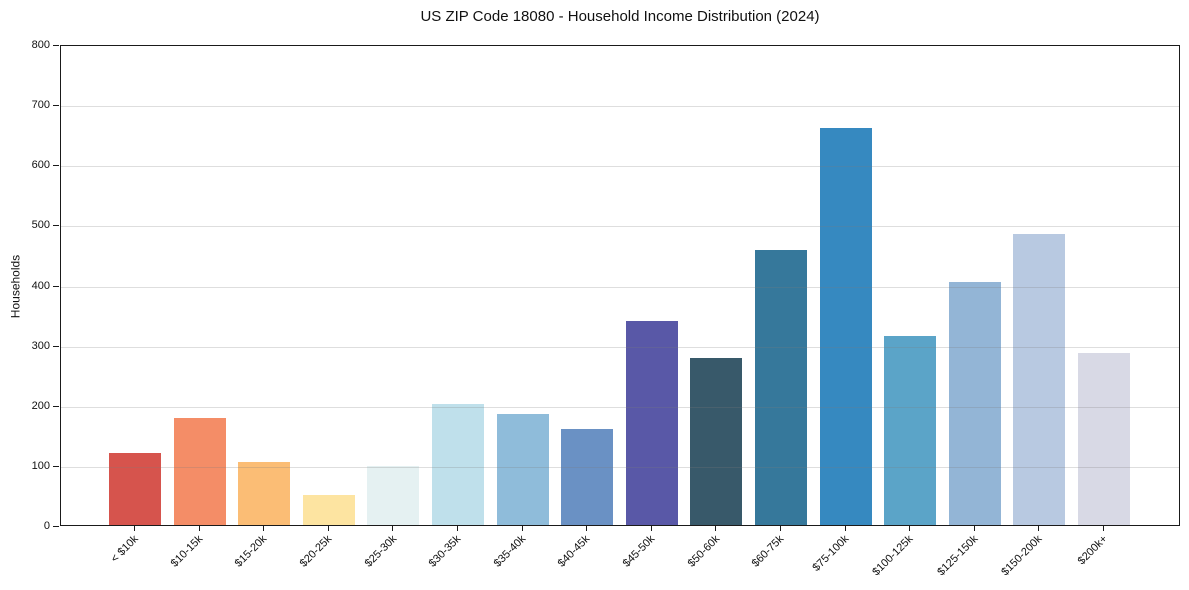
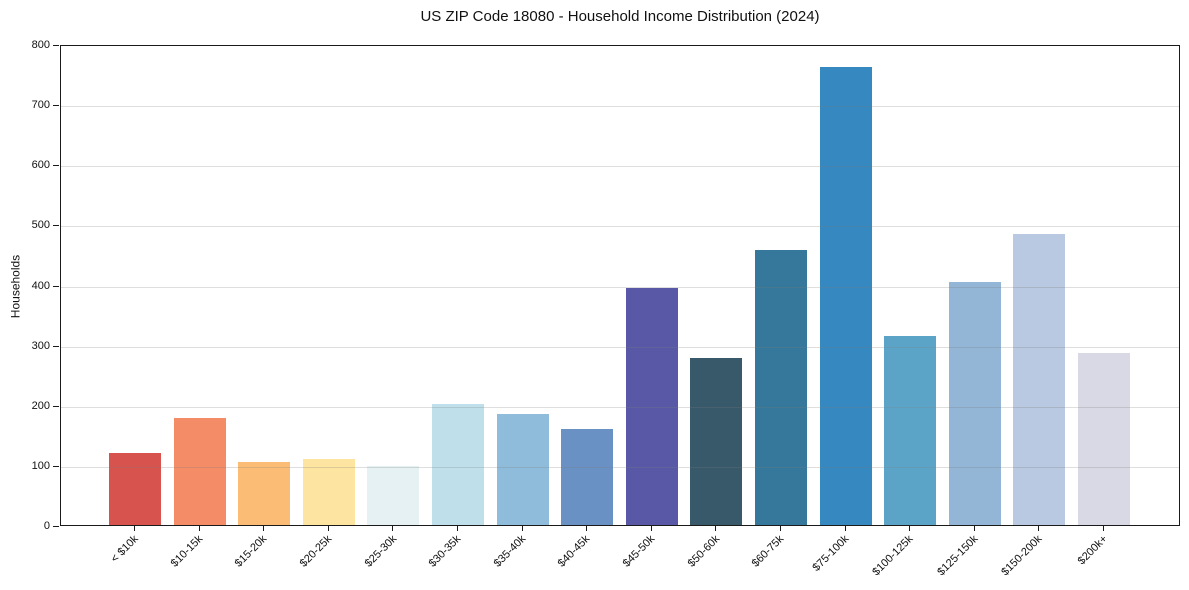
$20-25k: 50 -> 110
$45-50k: 340 -> 390
$75-100k: 660 -> 760
